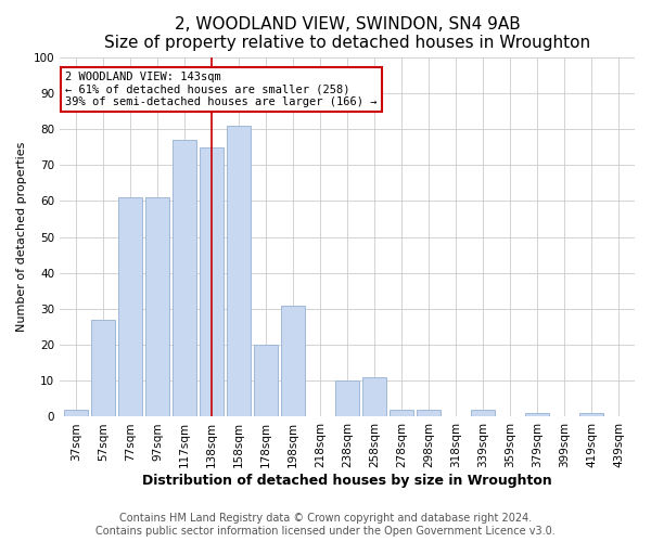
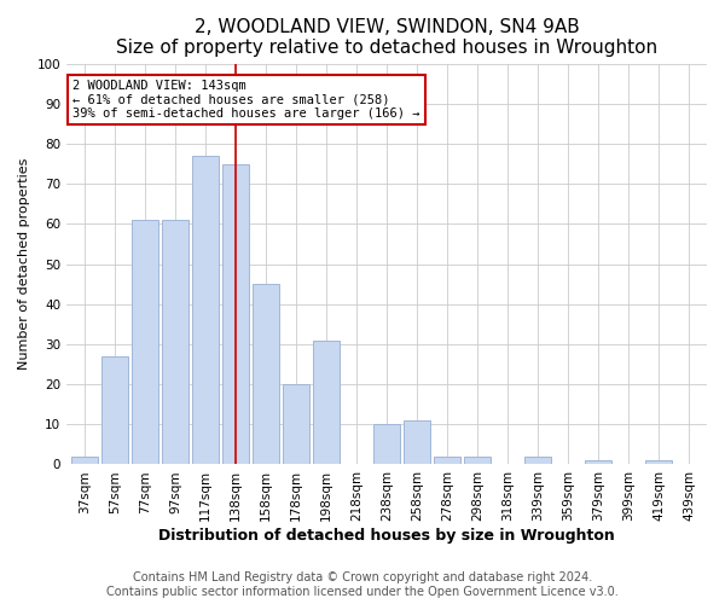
158sqm: 81 -> 45
